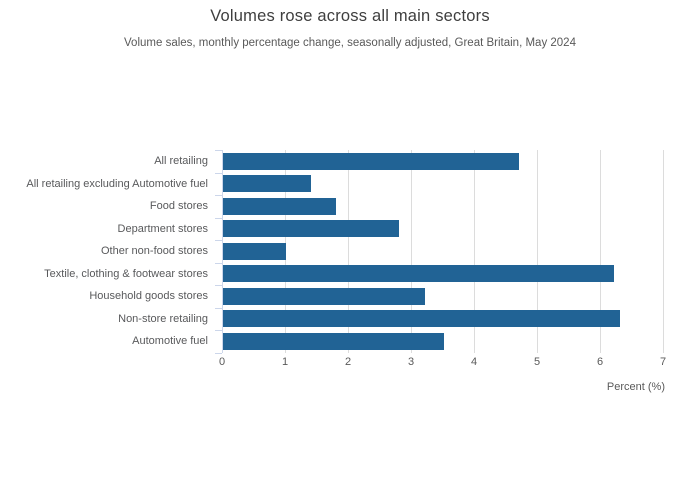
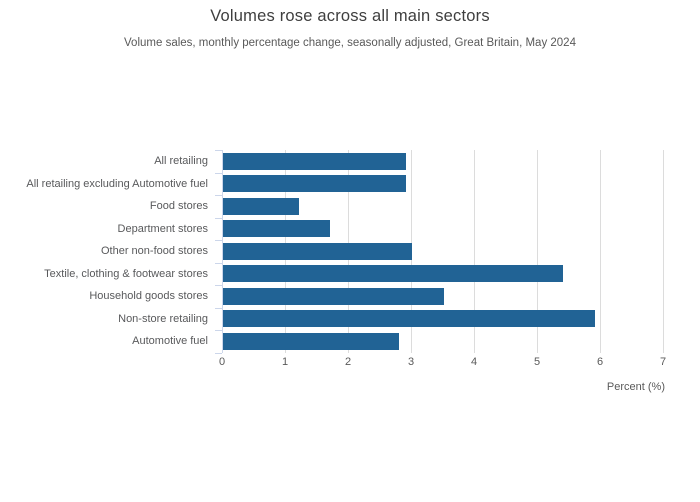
All retailing: 4.7 -> 2.9
All retailing excluding Automotive fuel: 1.4 -> 2.9
Food stores: 1.8 -> 1.2
Department stores: 2.8 -> 1.7
Other non-food stores: 1.0 -> 3.0
Textile, clothing & footwear stores: 6.2 -> 5.4
Household goods stores: 3.2 -> 3.5
Non-store retailing: 6.3 -> 5.9
Automotive fuel: 3.5 -> 2.8
